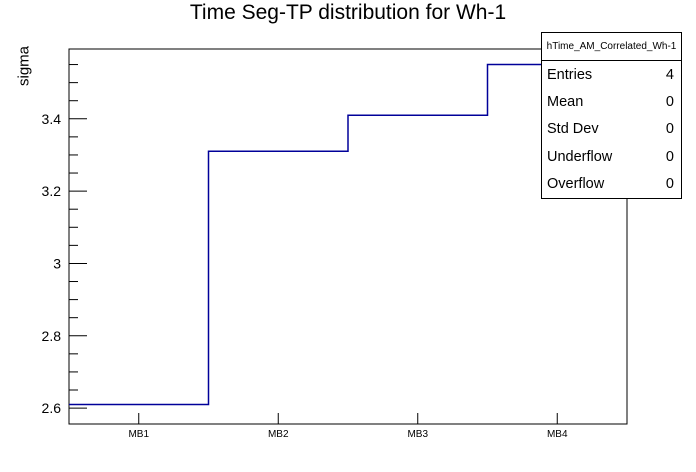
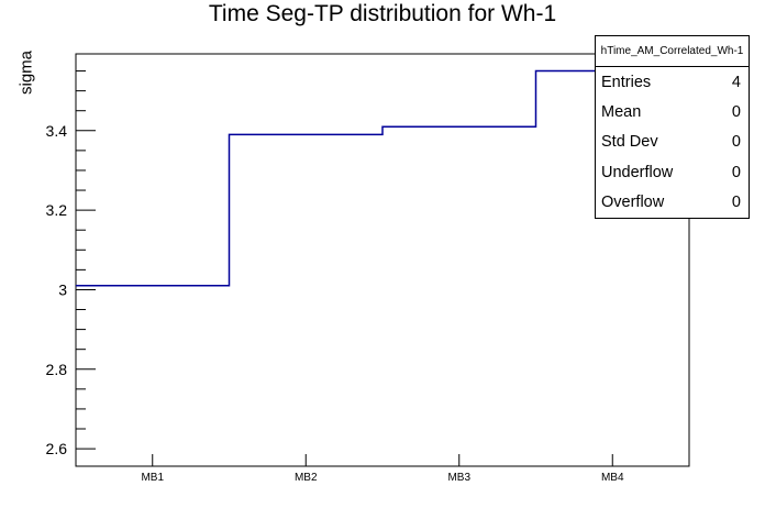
MB1: 2.61 -> 3.01
MB2: 3.31 -> 3.39
